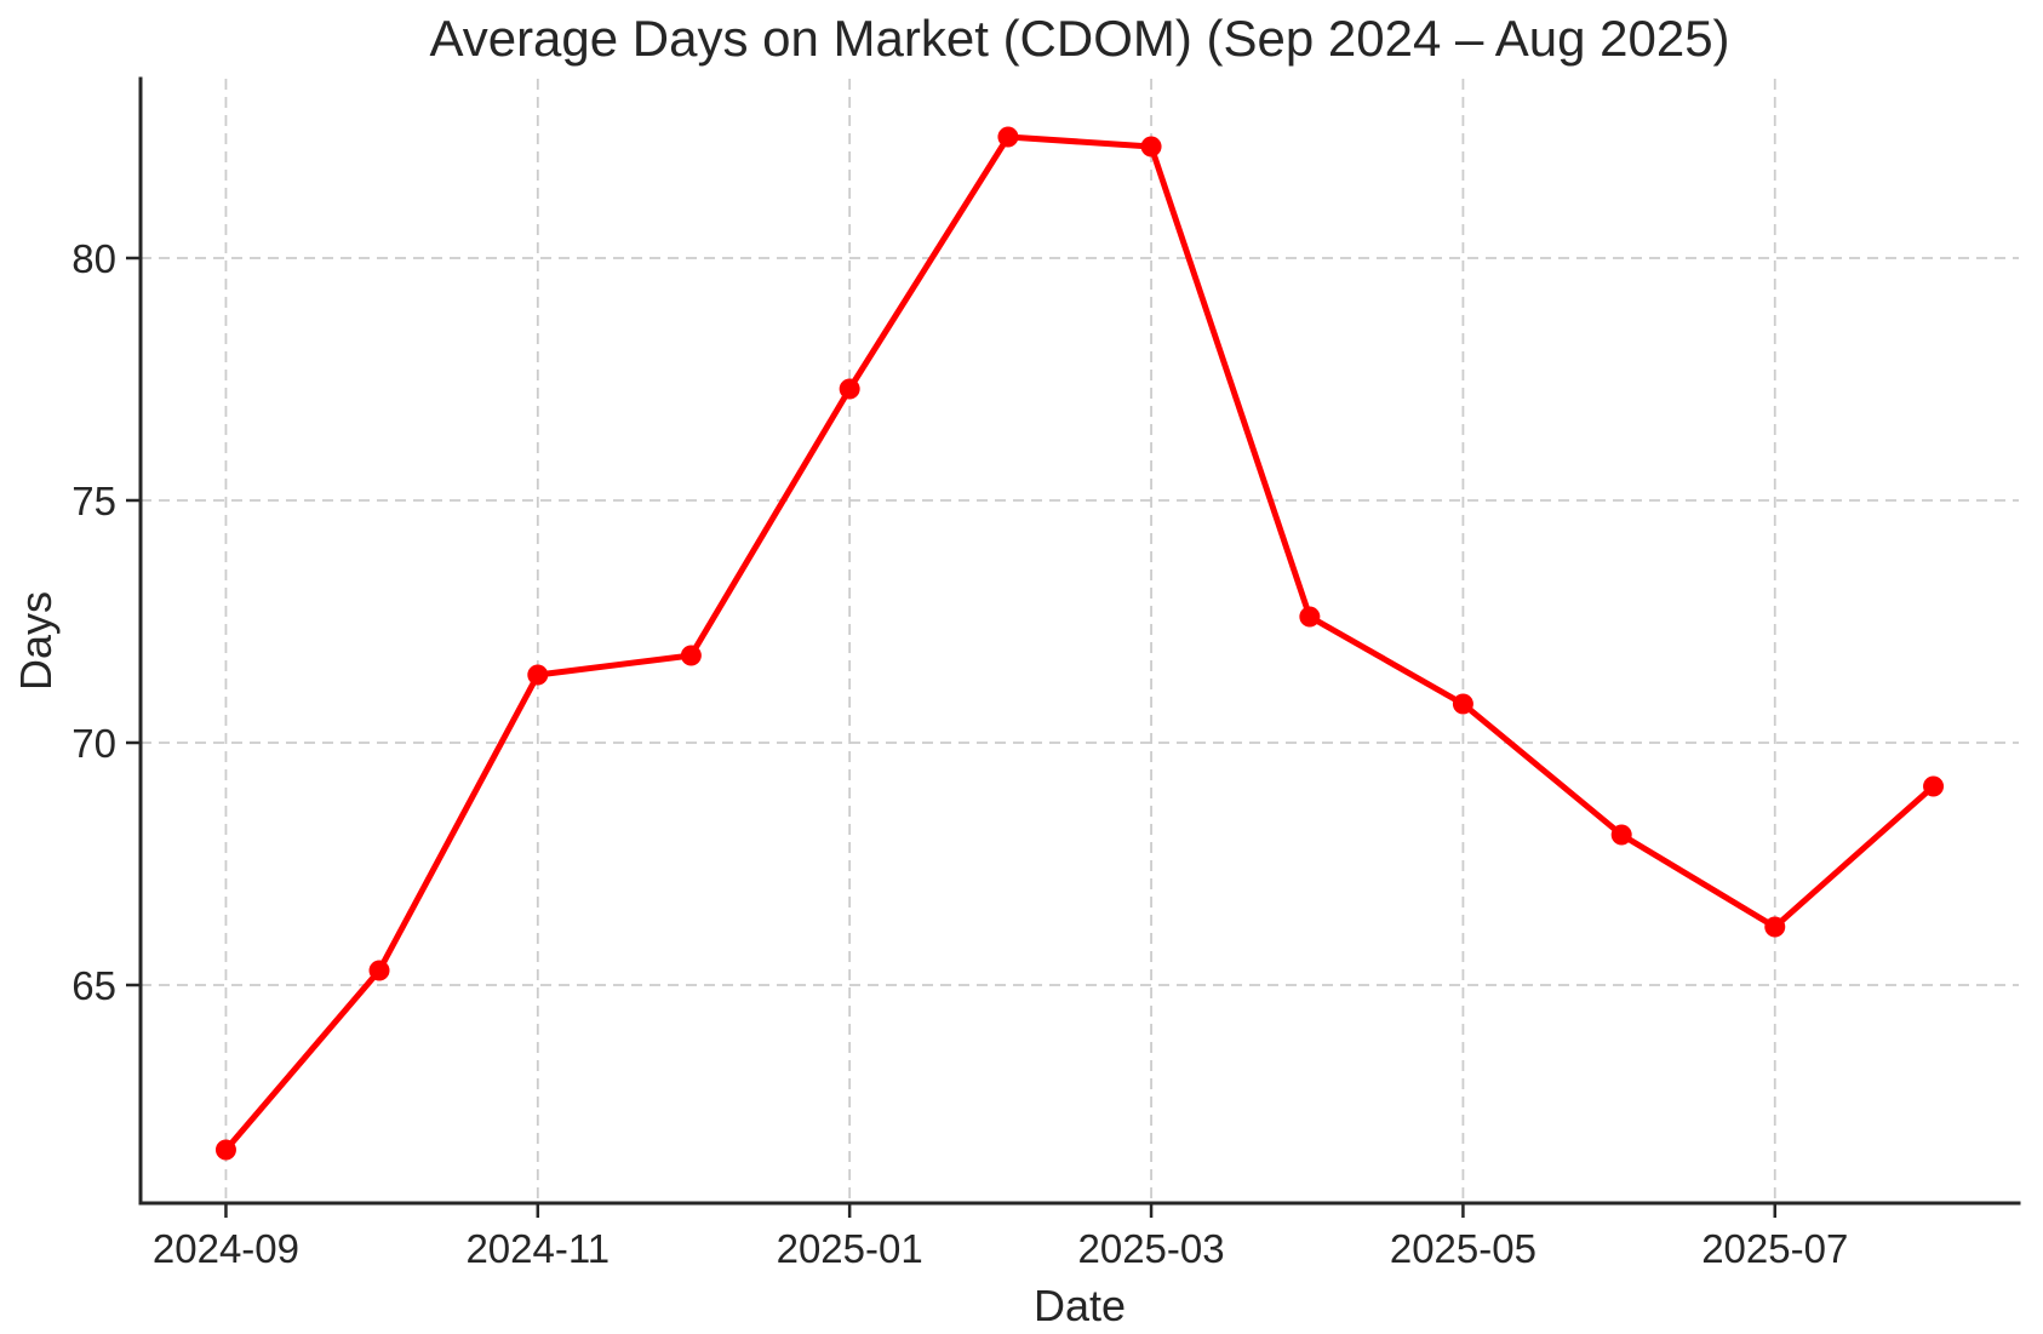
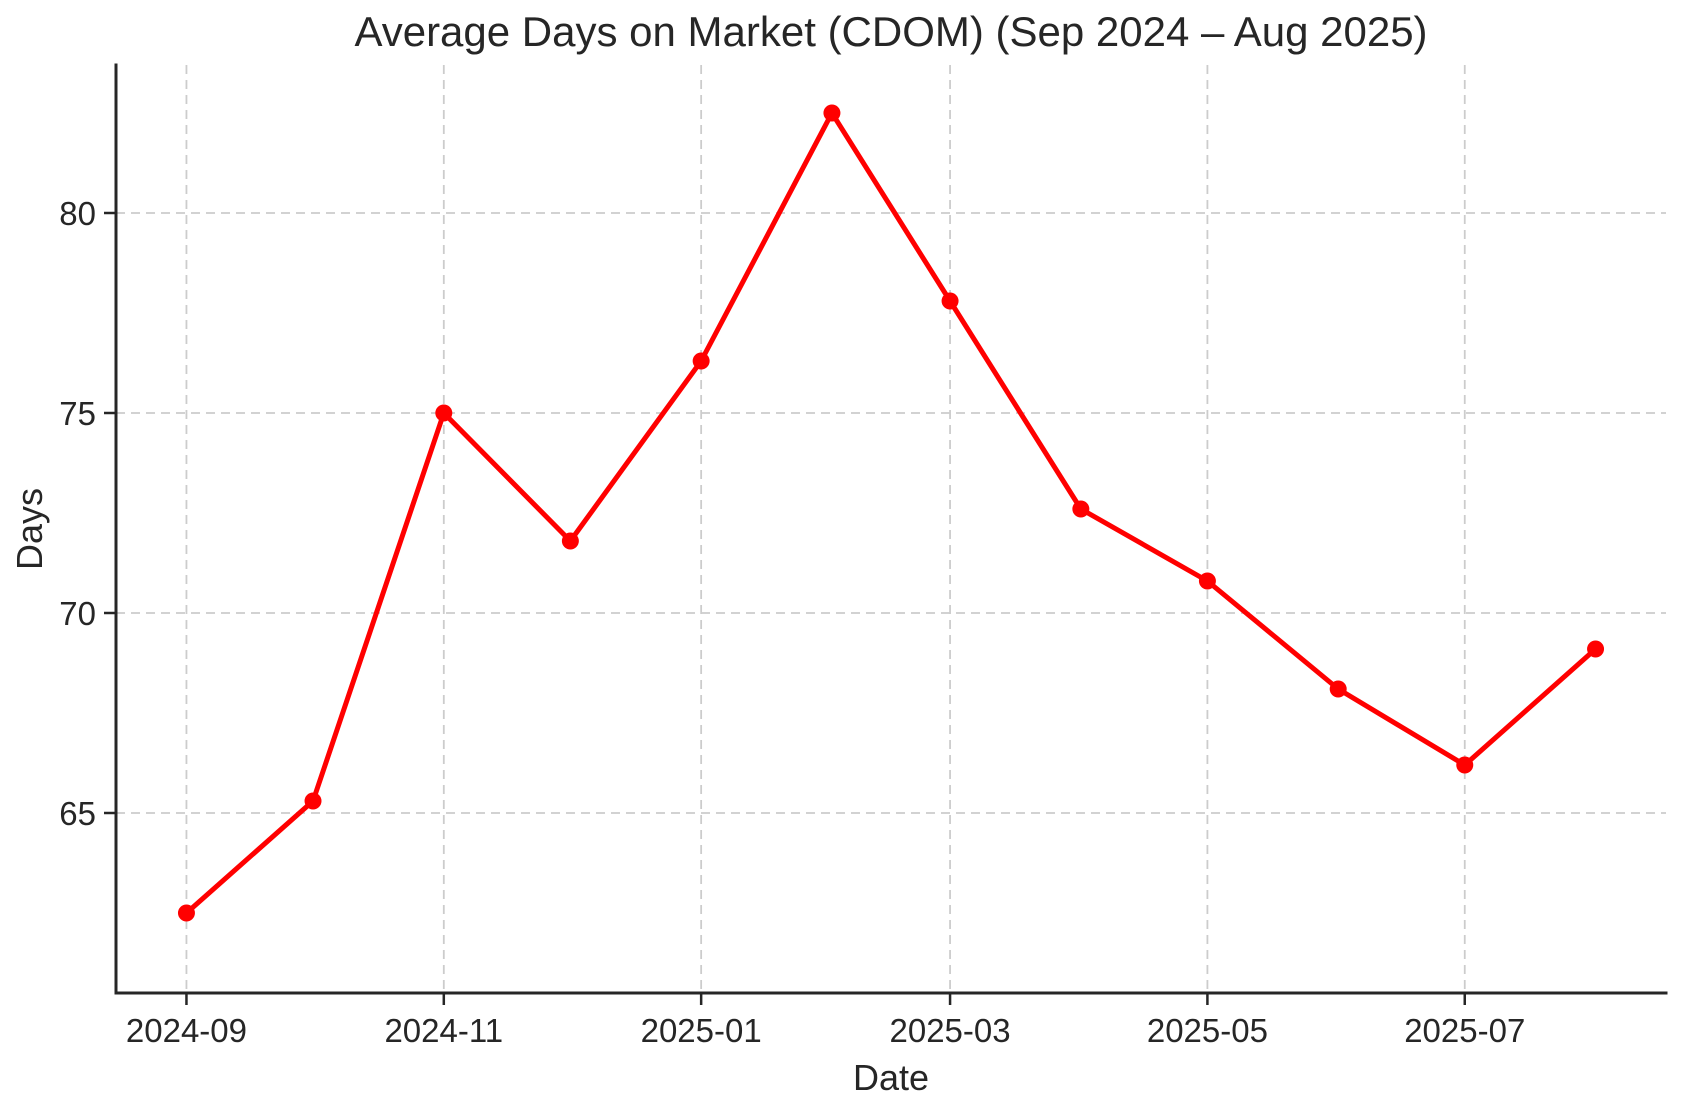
2024-09: 61.6 -> 62.5
2024-11: 71.4 -> 75.0
2025-01: 77.3 -> 76.3
2025-03: 82.3 -> 77.8
